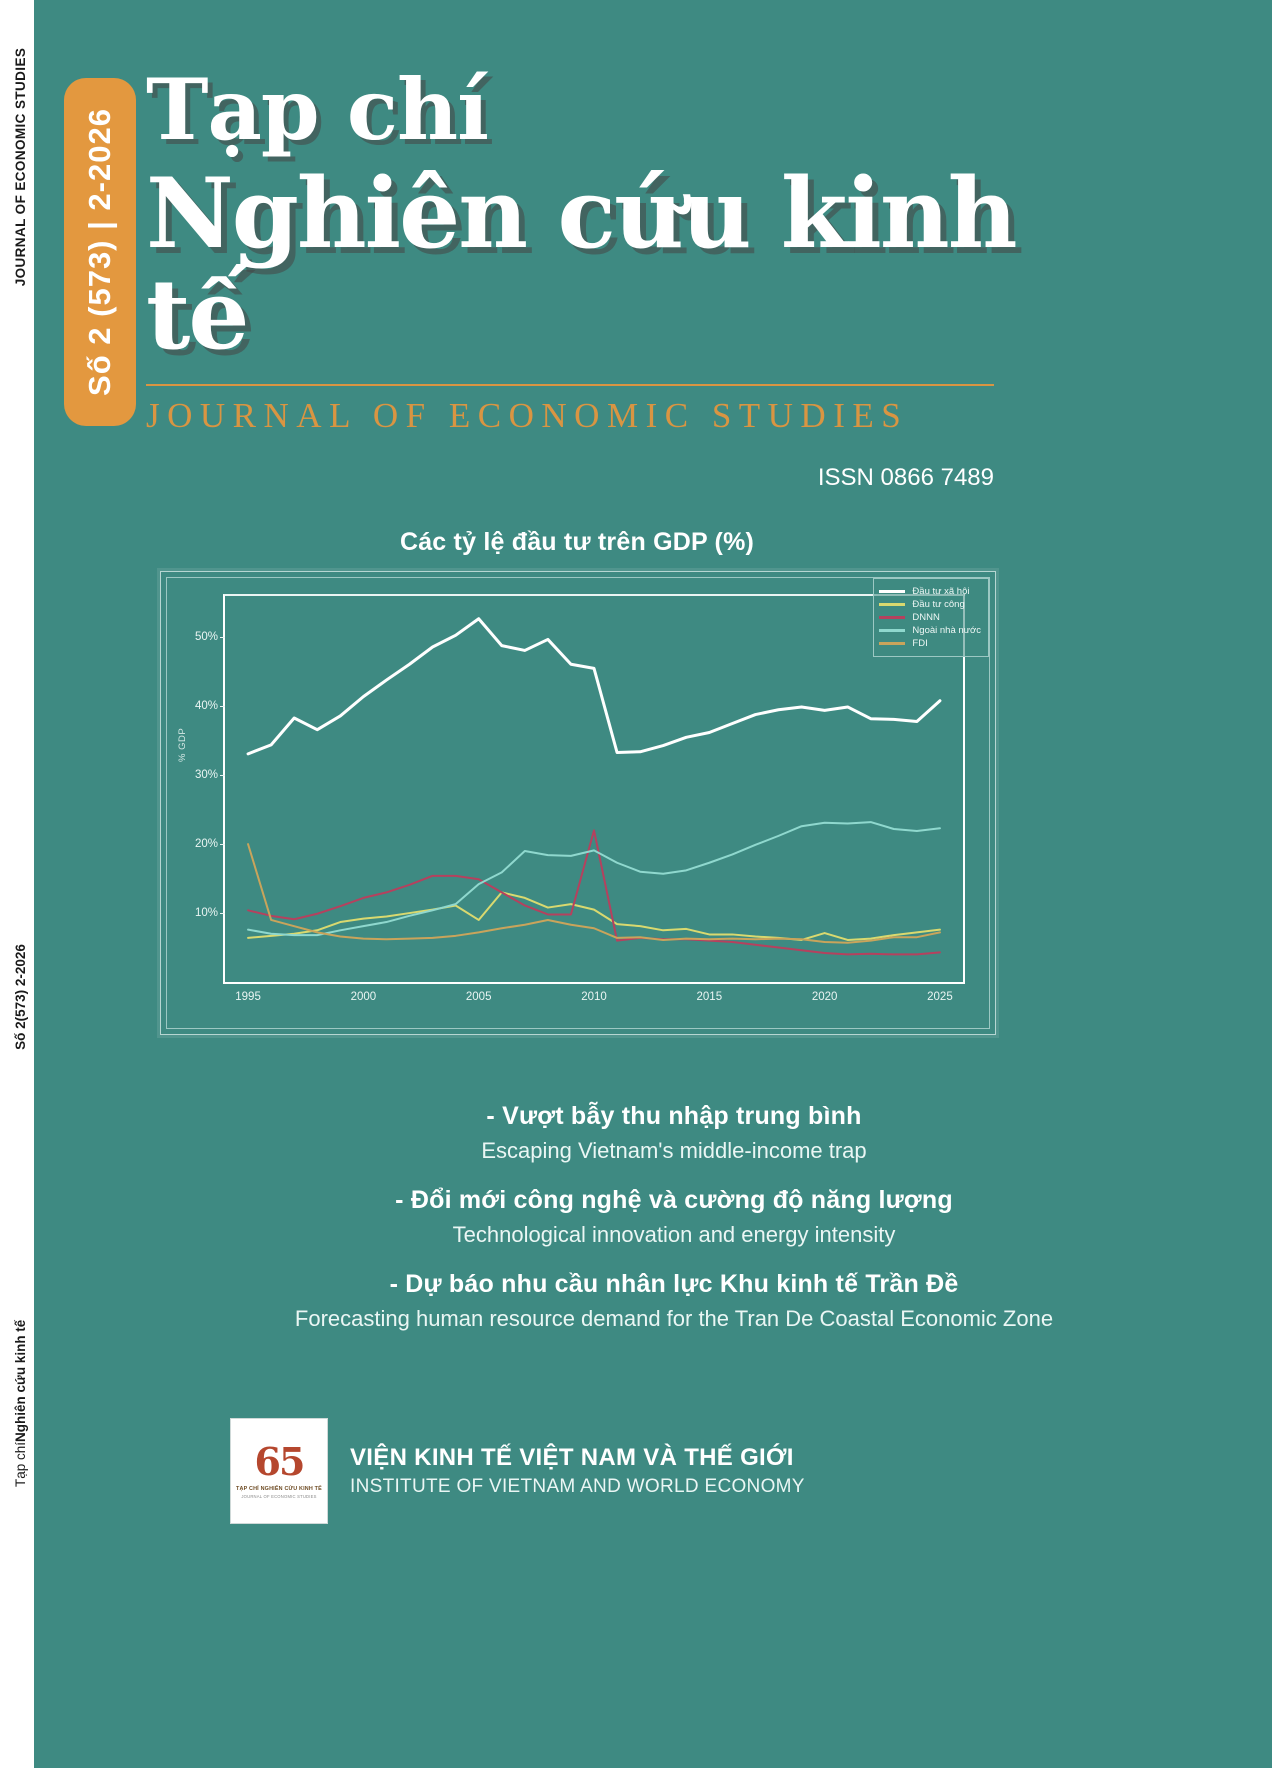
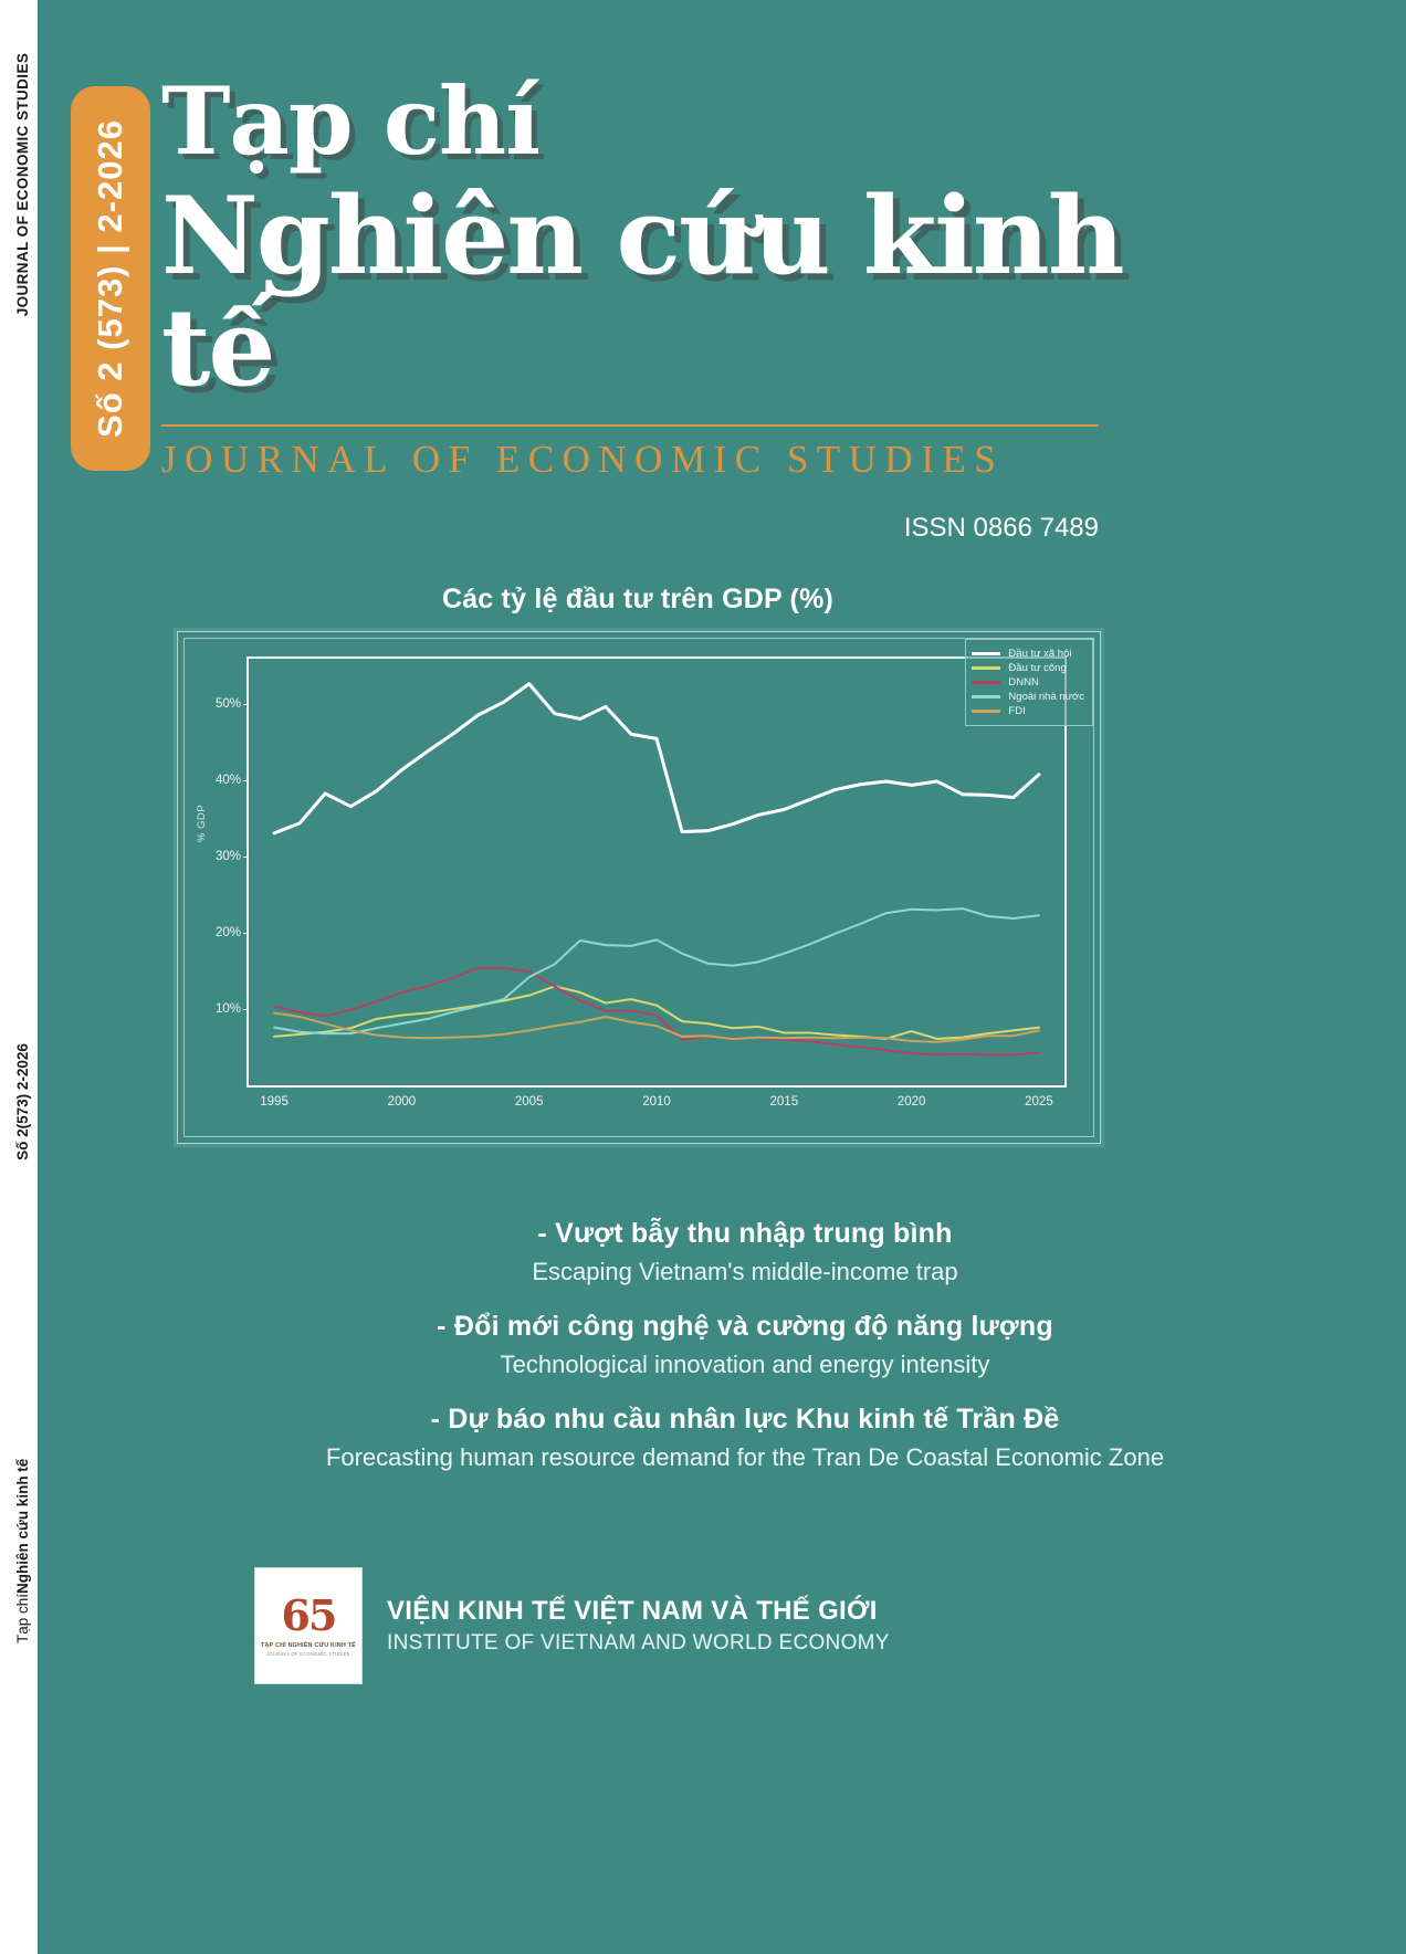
FDI/1995: 20% -> 10%
Đầu tư công/2005: 9% -> 12%
DNNN/2010: 22% -> 9%
